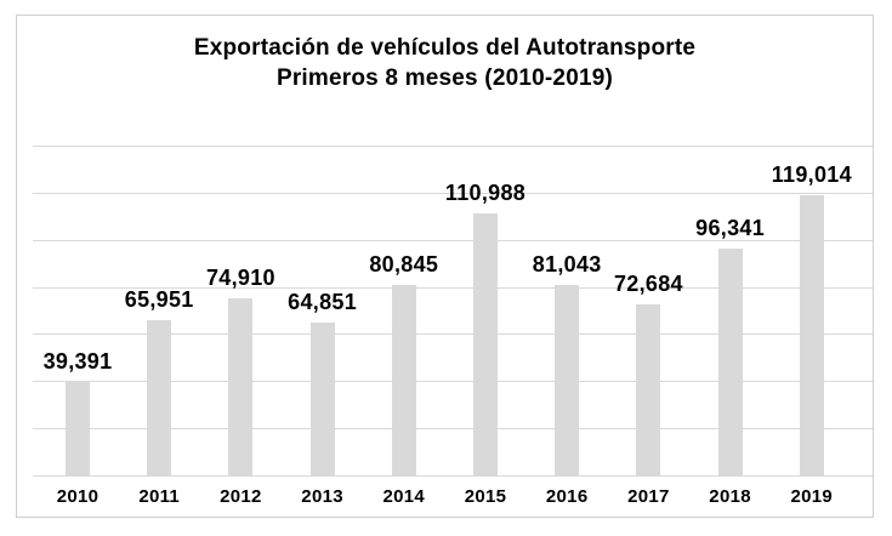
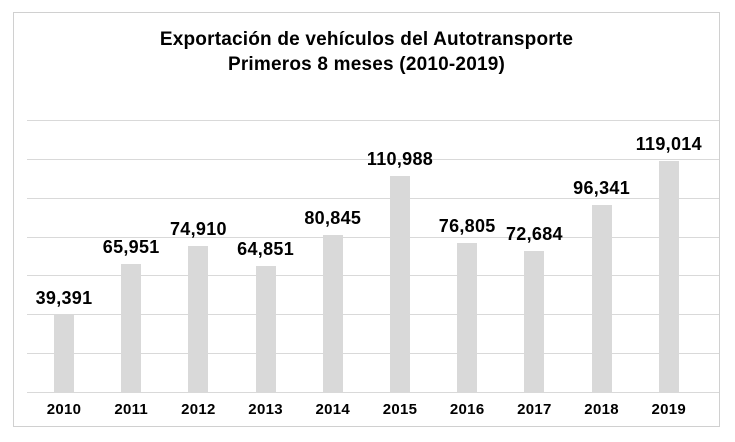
2016: 81,043 -> 76,805
